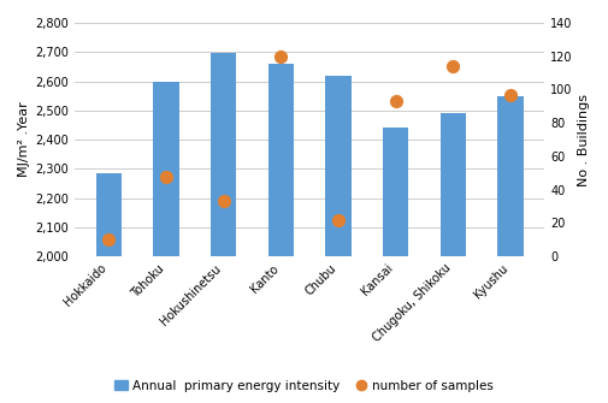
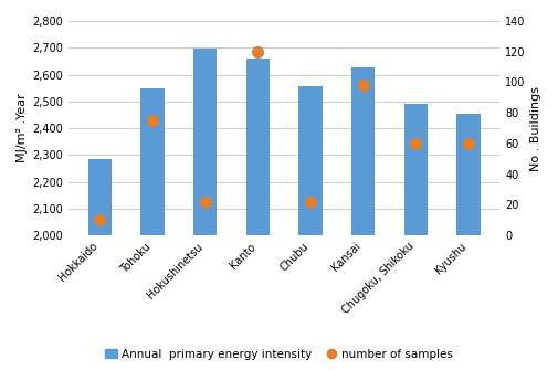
Annual primary energy intensity/Tohoku: 2,600 -> 2,550
number of samples/Tohoku: 48 -> 75
number of samples/Hokushinetsu: 33 -> 22
Annual primary energy intensity/Chubu: 2,620 -> 2,555
Annual primary energy intensity/Kansai: 2,440 -> 2,625
number of samples/Kansai: 93 -> 98
number of samples/Chugoku, Shikoku: 114 -> 60
Annual primary energy intensity/Kyushu: 2,550 -> 2,455
number of samples/Kyushu: 97 -> 60
